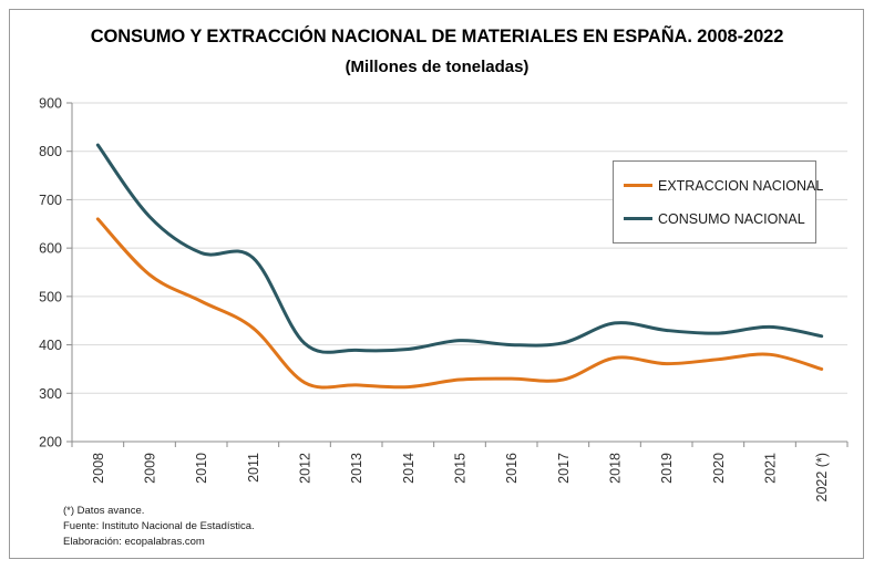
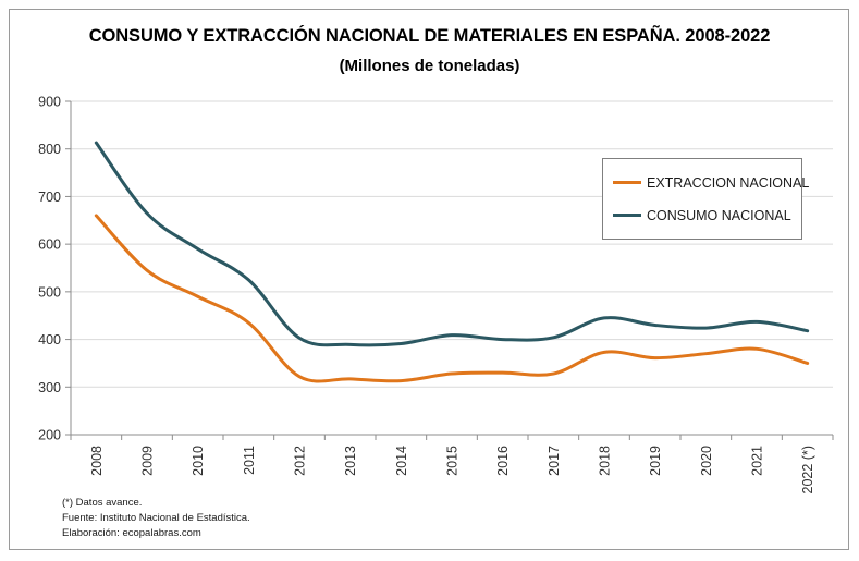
CONSUMO NACIONAL/2011: 580 -> 520
